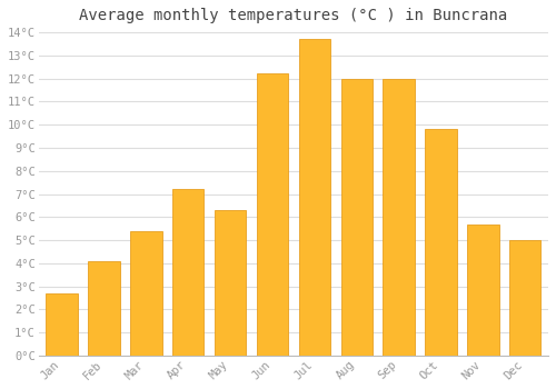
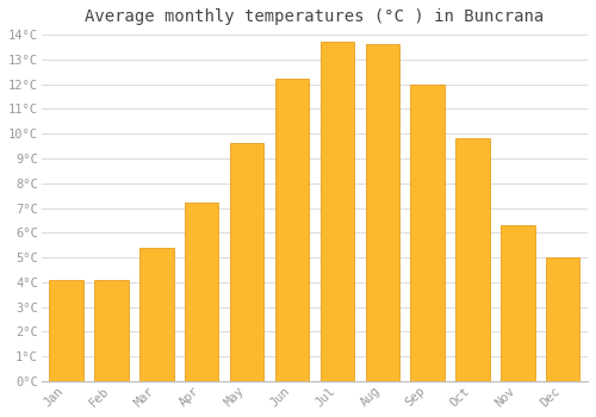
Jan: 2.7°C -> 4.1°C
May: 6.3°C -> 9.6°C
Aug: 12.0°C -> 13.6°C
Nov: 5.7°C -> 6.3°C
